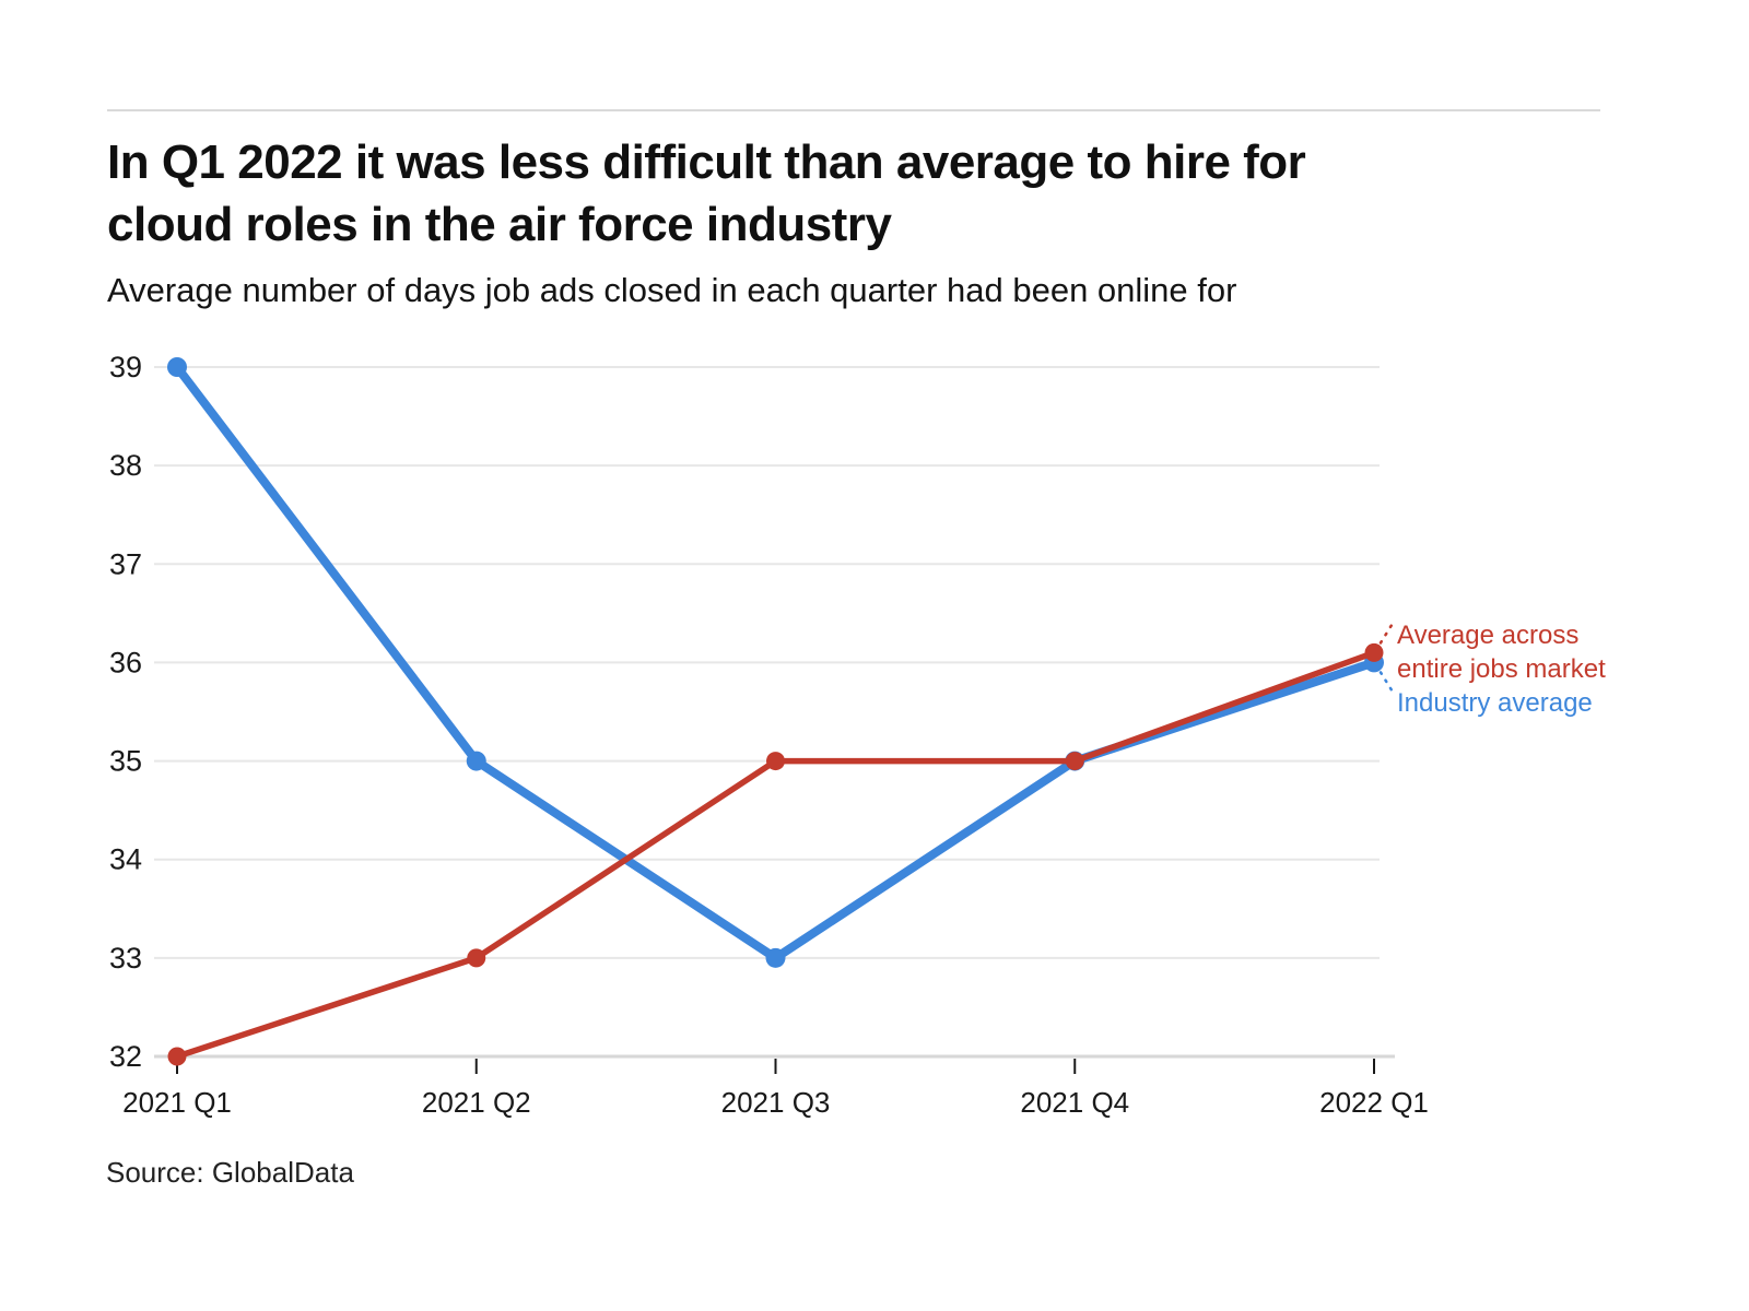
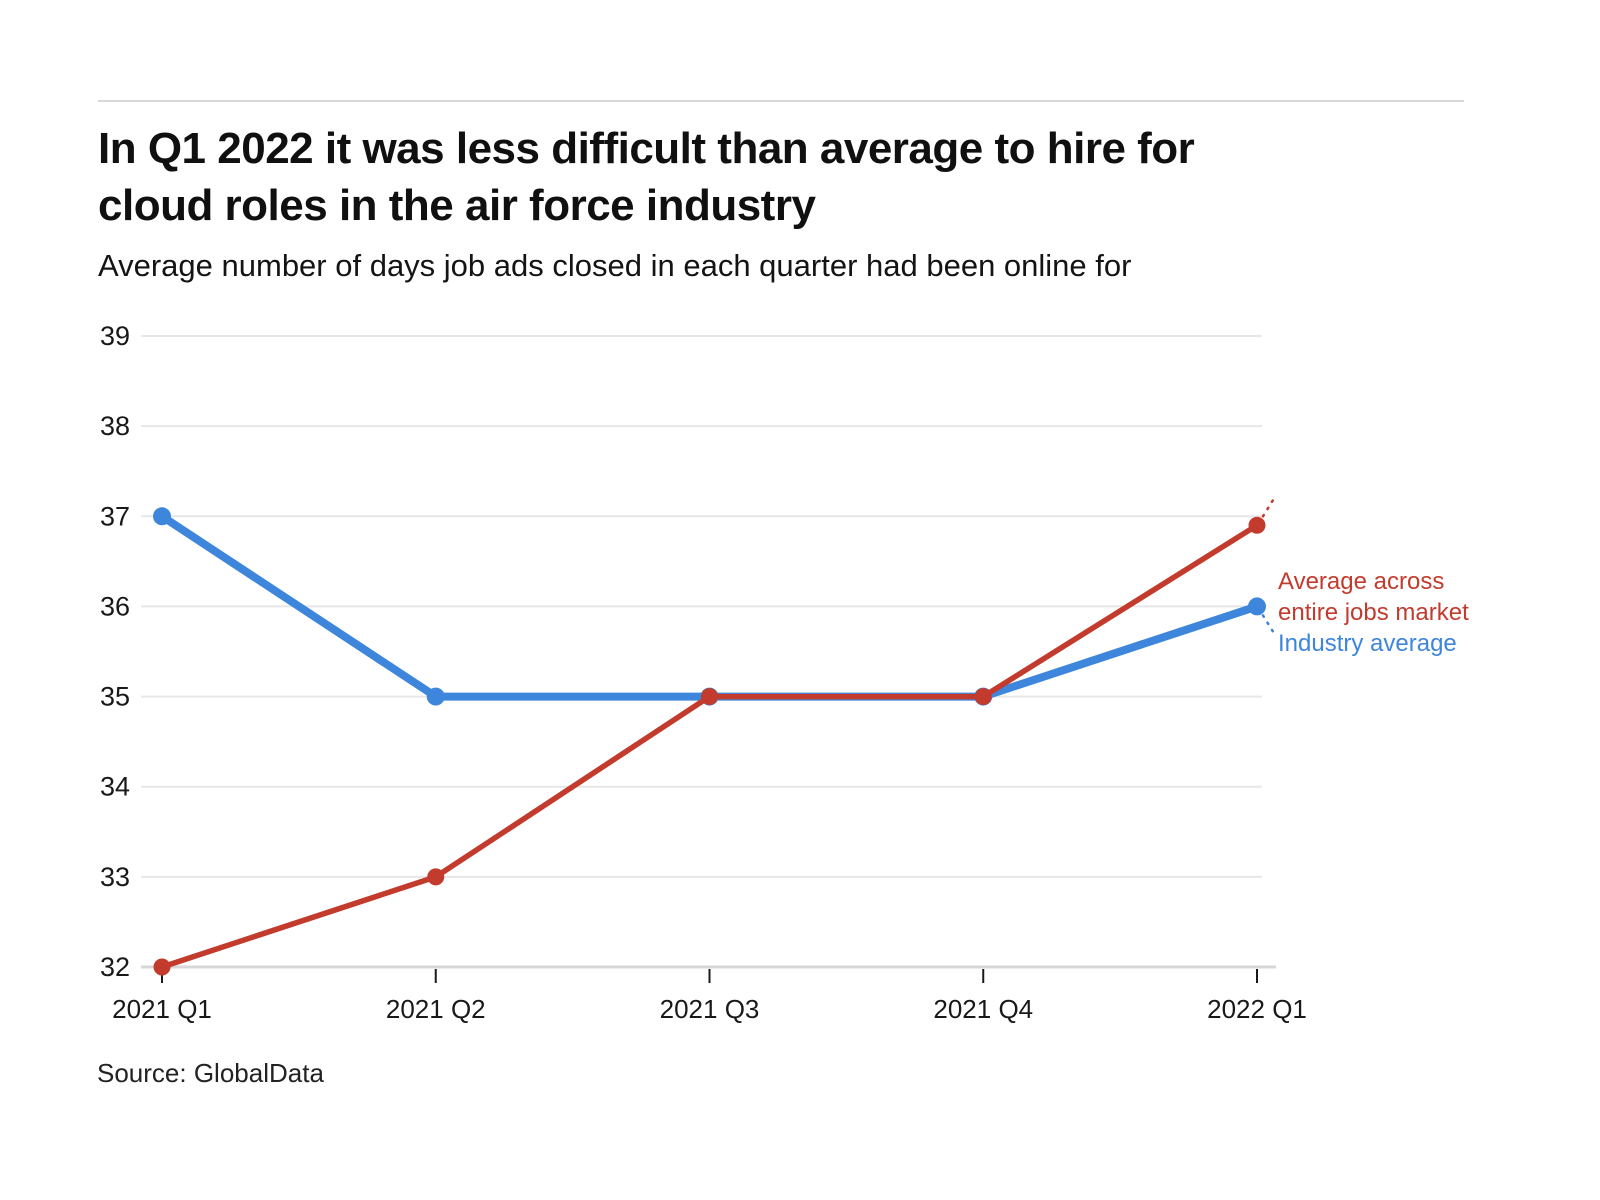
Industry average/2021 Q1: 39 -> 37
Industry average/2021 Q3: 33 -> 35
Average across entire jobs market/2022 Q1: 36.1 -> 36.9
